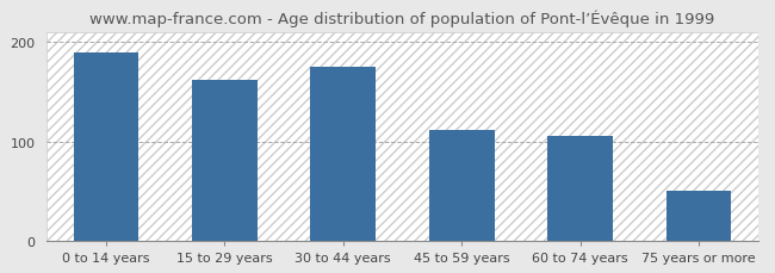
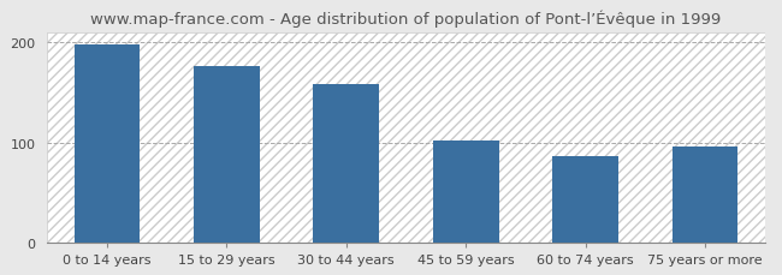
0 to 14 years: 190 -> 198
15 to 29 years: 162 -> 176
30 to 44 years: 175 -> 158
45 to 59 years: 112 -> 102
60 to 74 years: 105 -> 86
75 years or more: 50 -> 96
